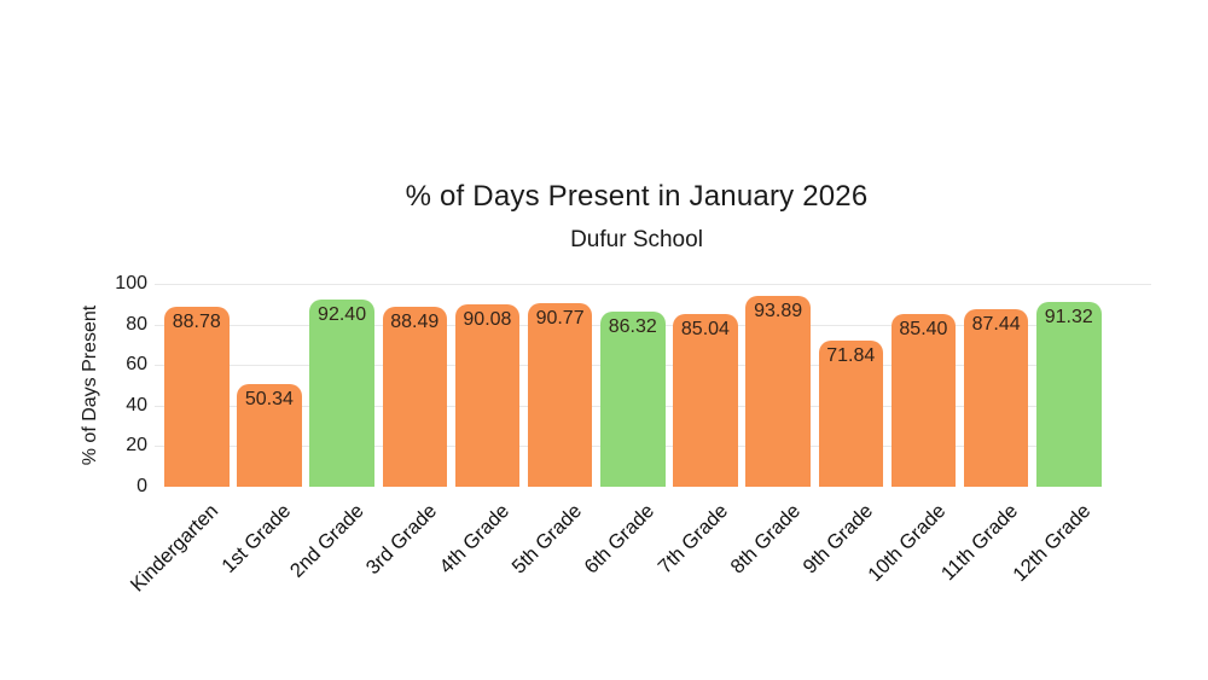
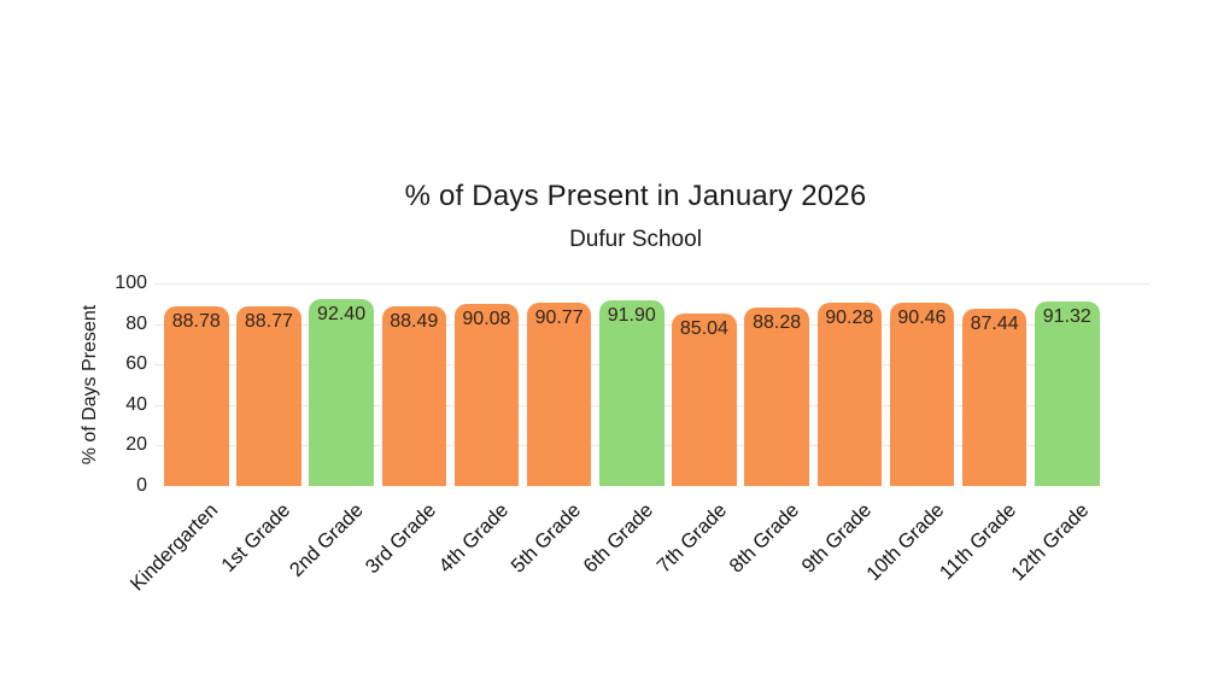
1st Grade: 50.34 -> 88.77
6th Grade: 86.32 -> 91.90
8th Grade: 93.89 -> 88.28
9th Grade: 71.84 -> 90.28
10th Grade: 85.40 -> 90.46
